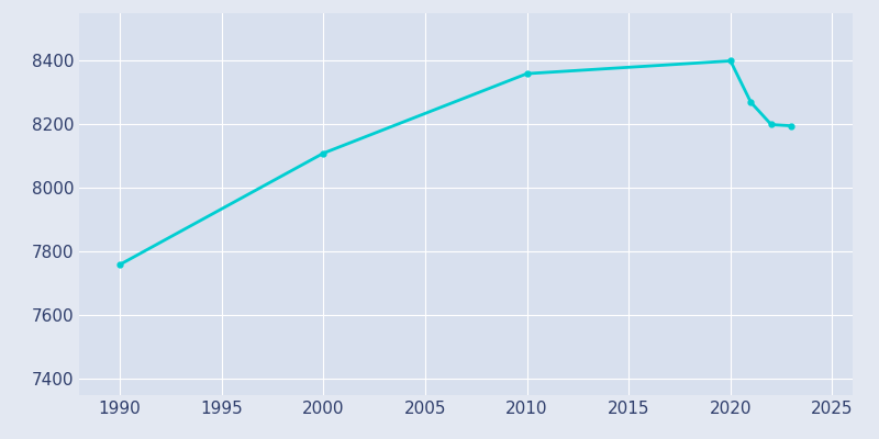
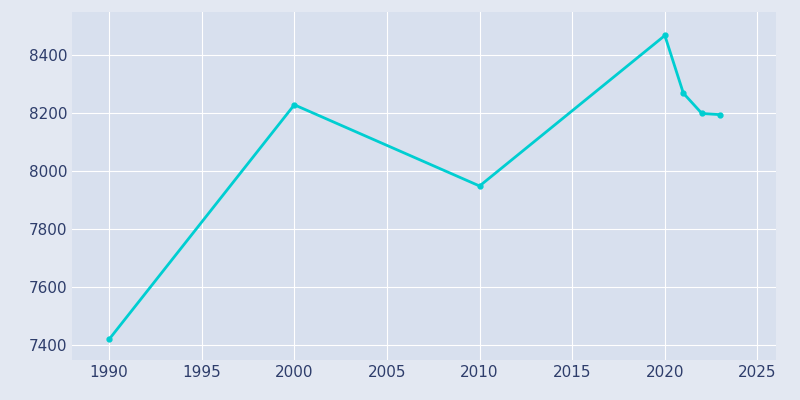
1990: 7760 -> 7421
2000: 8110 -> 8230
2010: 8360 -> 7950
2020: 8400 -> 8469
